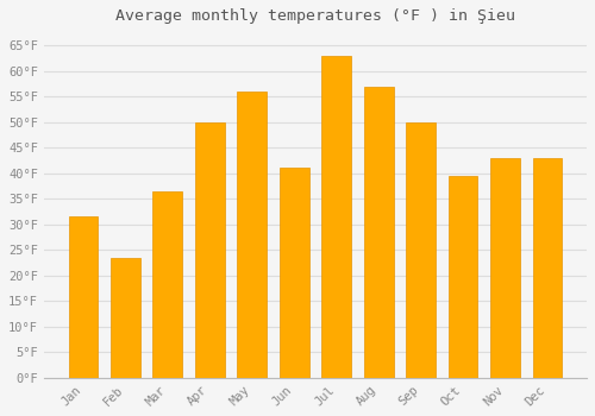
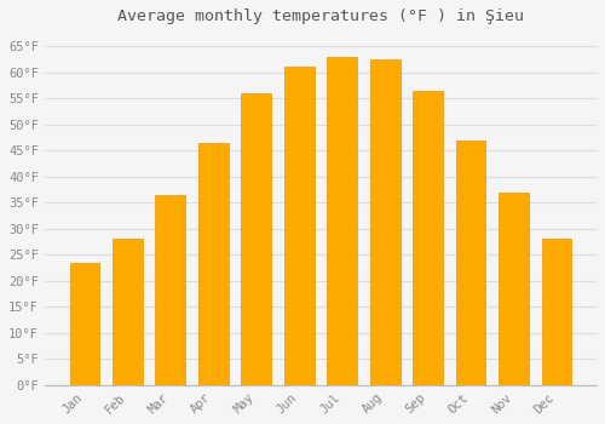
Jan: 31.5°F -> 23.5°F
Feb: 23.5°F -> 28.0°F
Apr: 50.0°F -> 46.5°F
Jun: 41.0°F -> 61.0°F
Aug: 57.0°F -> 62.5°F
Sep: 50.0°F -> 56.5°F
Oct: 39.5°F -> 47.0°F
Nov: 43.0°F -> 37.0°F
Dec: 43.0°F -> 28.0°F
